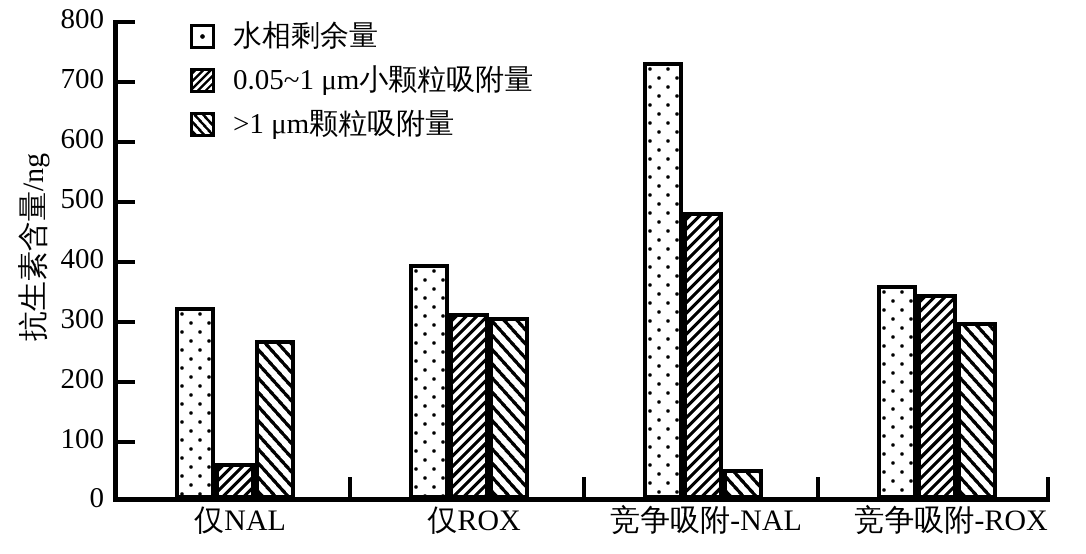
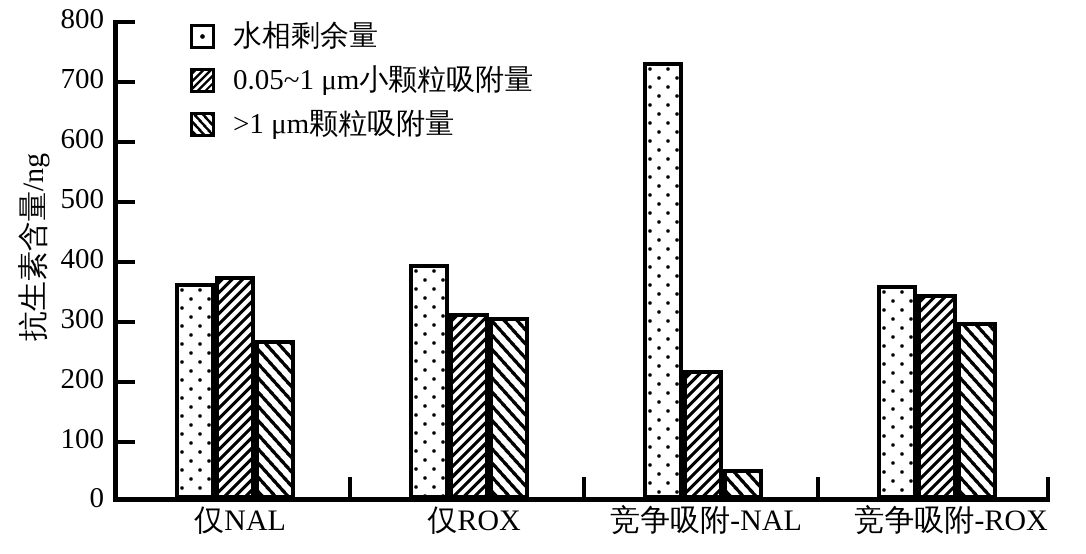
水相剩余量/仅NAL: 320 -> 360
0.05~1 μm小颗粒吸附量/仅NAL: 60 -> 370
0.05~1 μm小颗粒吸附量/竞争吸附-NAL: 480 -> 220
